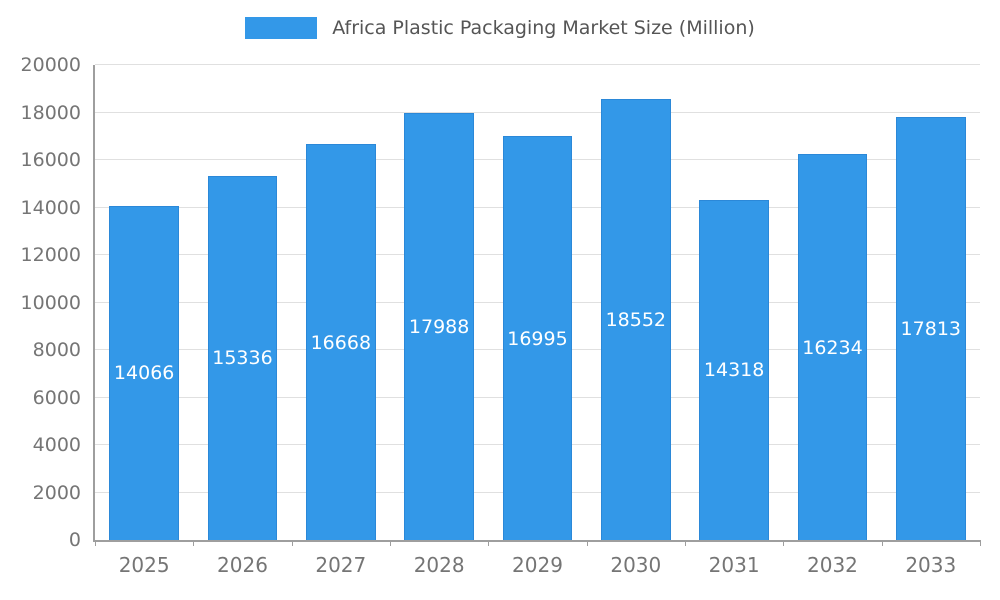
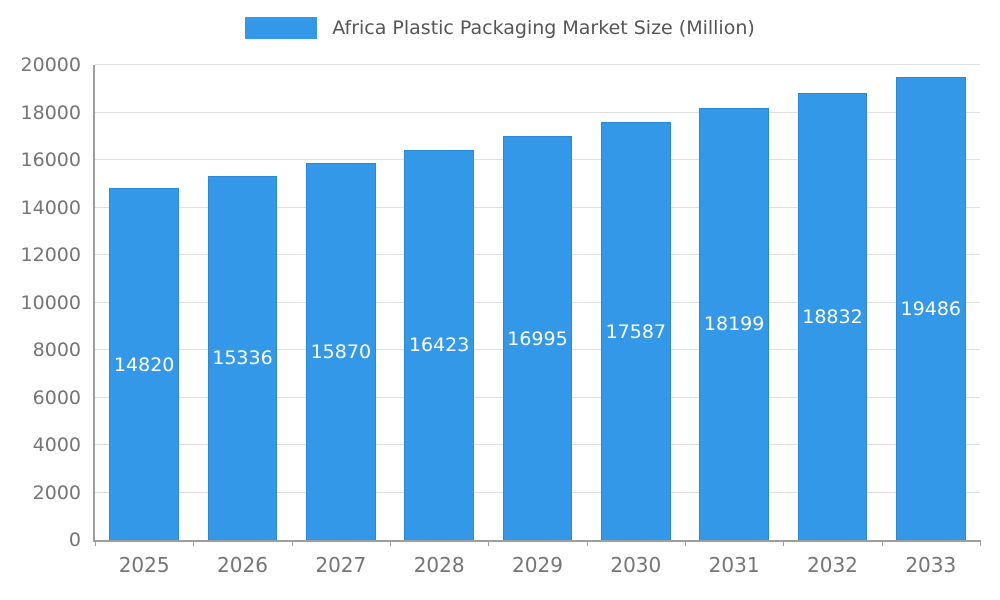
2025: 14066 -> 14820
2027: 16668 -> 15870
2028: 17988 -> 16423
2030: 18552 -> 17587
2031: 14318 -> 18199
2032: 16234 -> 18832
2033: 17813 -> 19486
